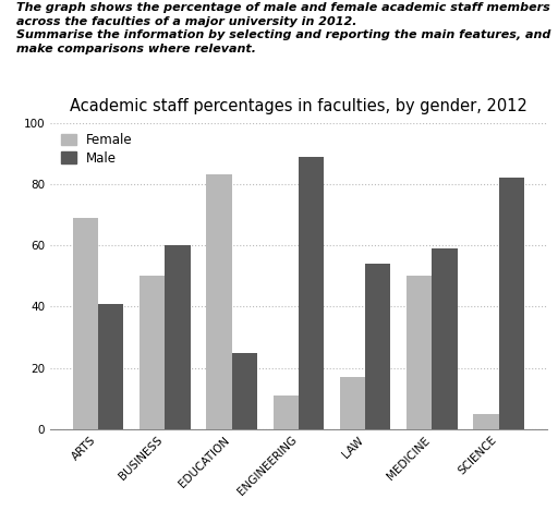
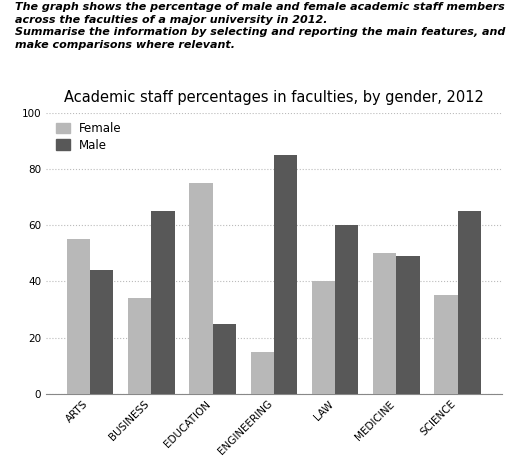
Female/ARTS: 69 -> 55
Male/ARTS: 41 -> 44
Female/BUSINESS: 50 -> 34
Male/BUSINESS: 60 -> 65
Female/EDUCATION: 83 -> 75
Female/ENGINEERING: 11 -> 15
Male/ENGINEERING: 89 -> 85
Female/LAW: 17 -> 40
Male/LAW: 54 -> 60
Male/MEDICINE: 59 -> 49
Female/SCIENCE: 5 -> 35
Male/SCIENCE: 82 -> 65
